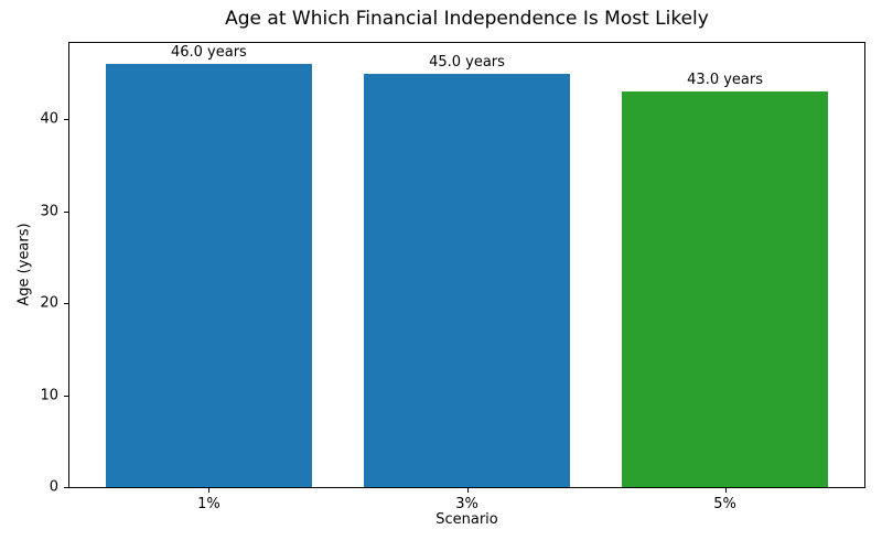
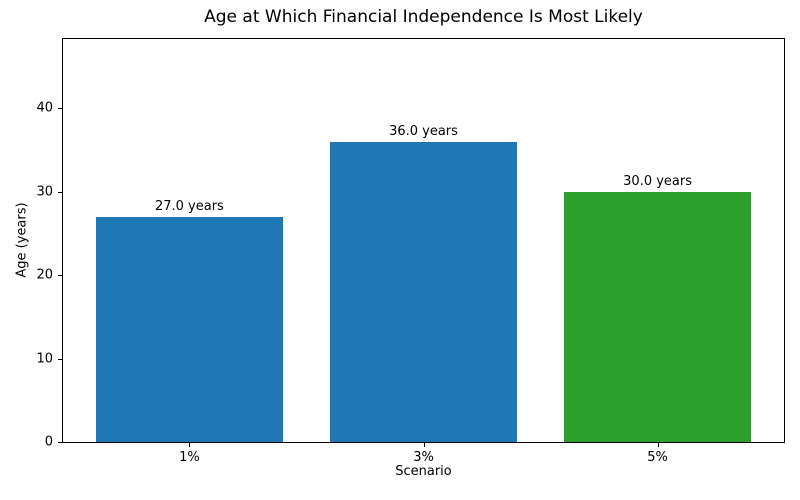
1%: 46.0 -> 27.0
3%: 45.0 -> 36.0
5%: 43.0 -> 30.0
